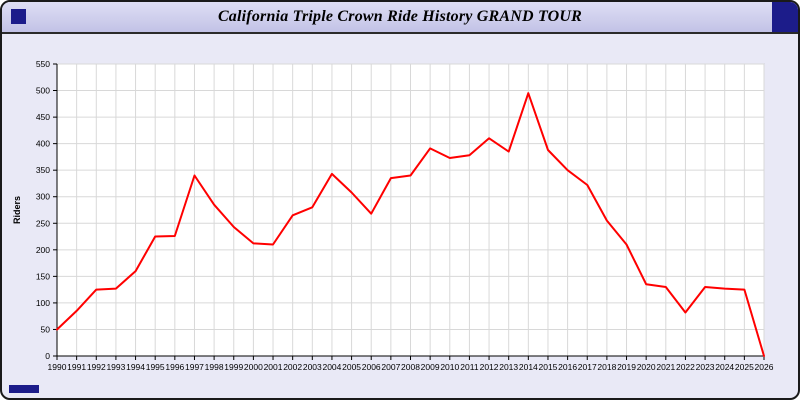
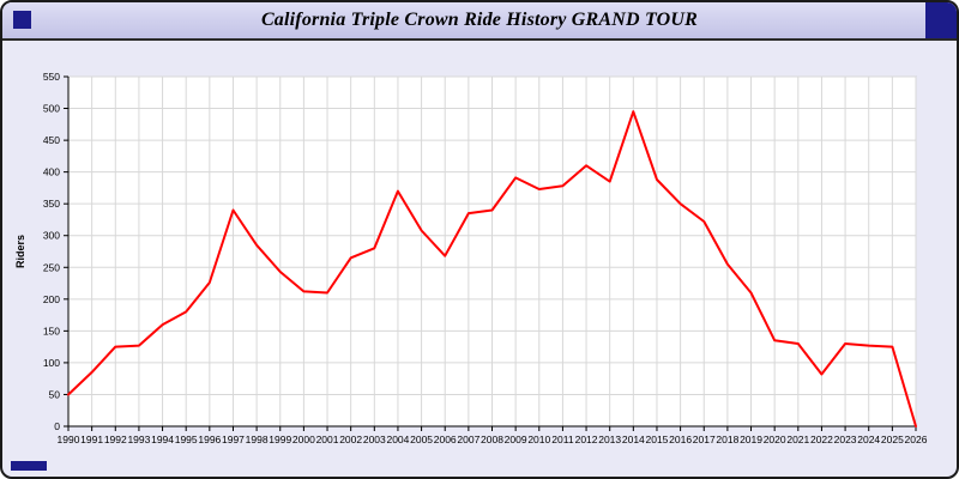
1995: 220 -> 180
2004: 340 -> 370
